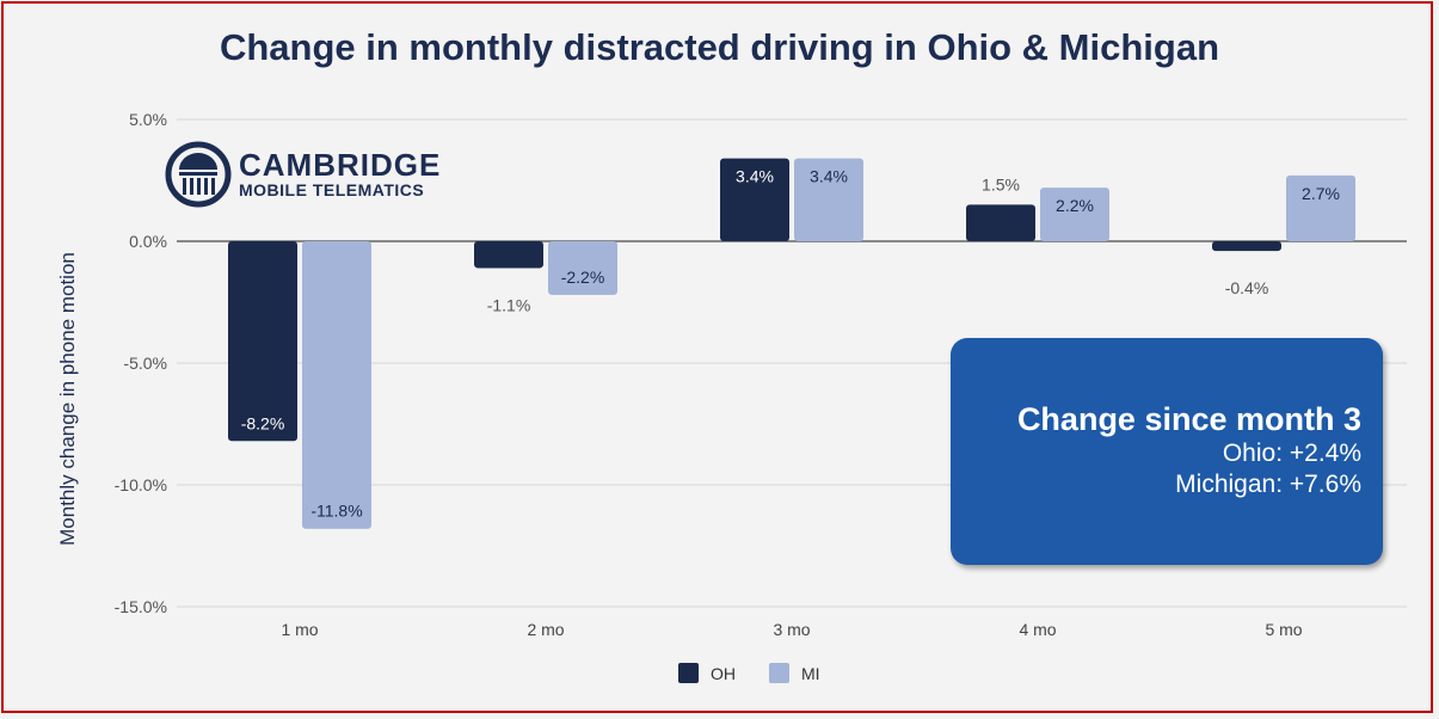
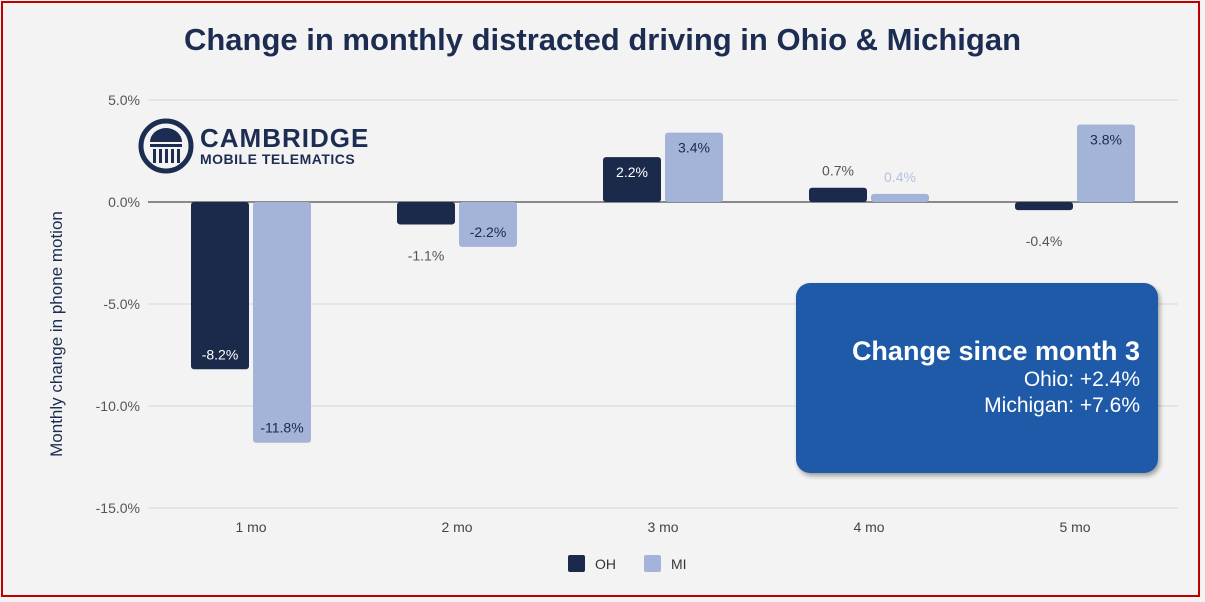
OH/3 mo: 3.4% -> 2.2%
OH/4 mo: 1.5% -> 0.7%
MI/4 mo: 2.2% -> 0.4%
MI/5 mo: 2.7% -> 3.8%
